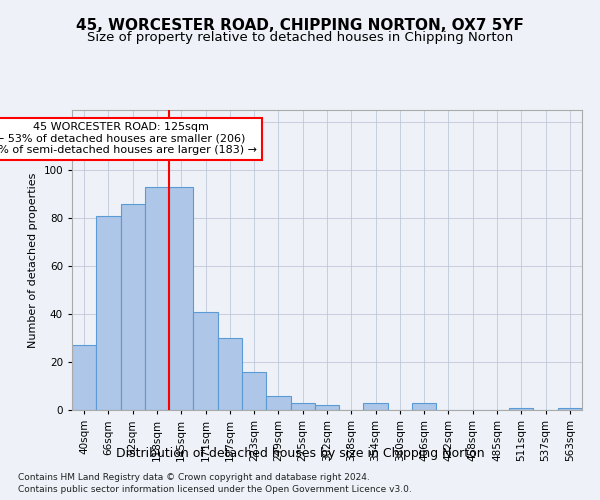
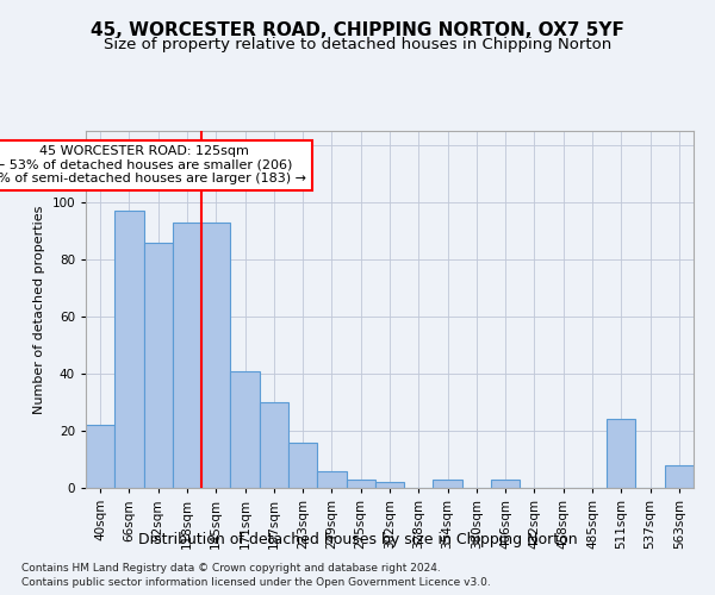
40sqm: 27 -> 22
66sqm: 81 -> 97
511sqm: 1 -> 24
563sqm: 1 -> 8
